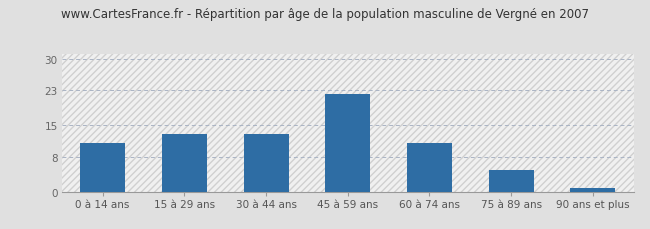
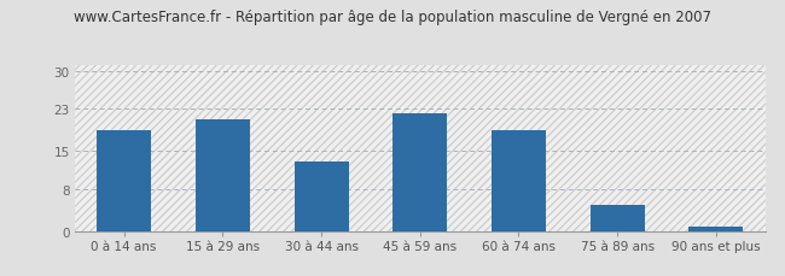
0 à 14 ans: 11 -> 19
15 à 29 ans: 13 -> 21
60 à 74 ans: 11 -> 19
